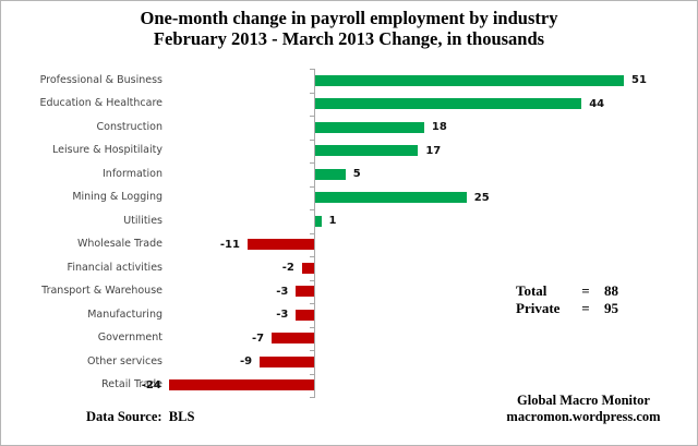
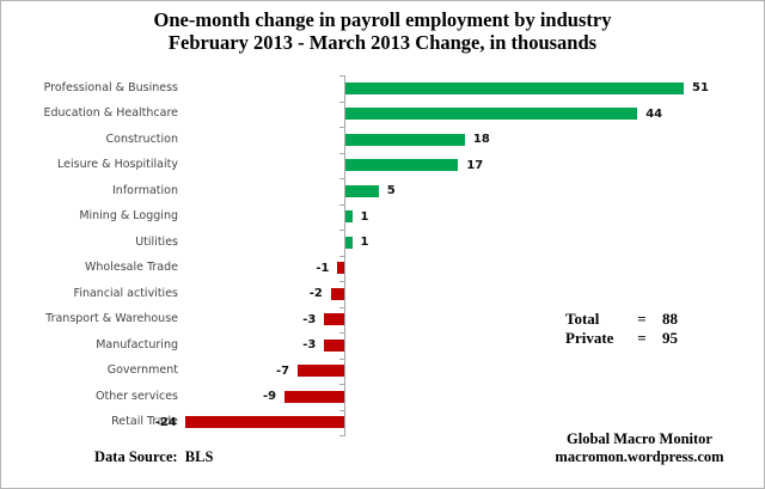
Mining & Logging: 25 -> 1
Wholesale Trade: -11 -> -1
